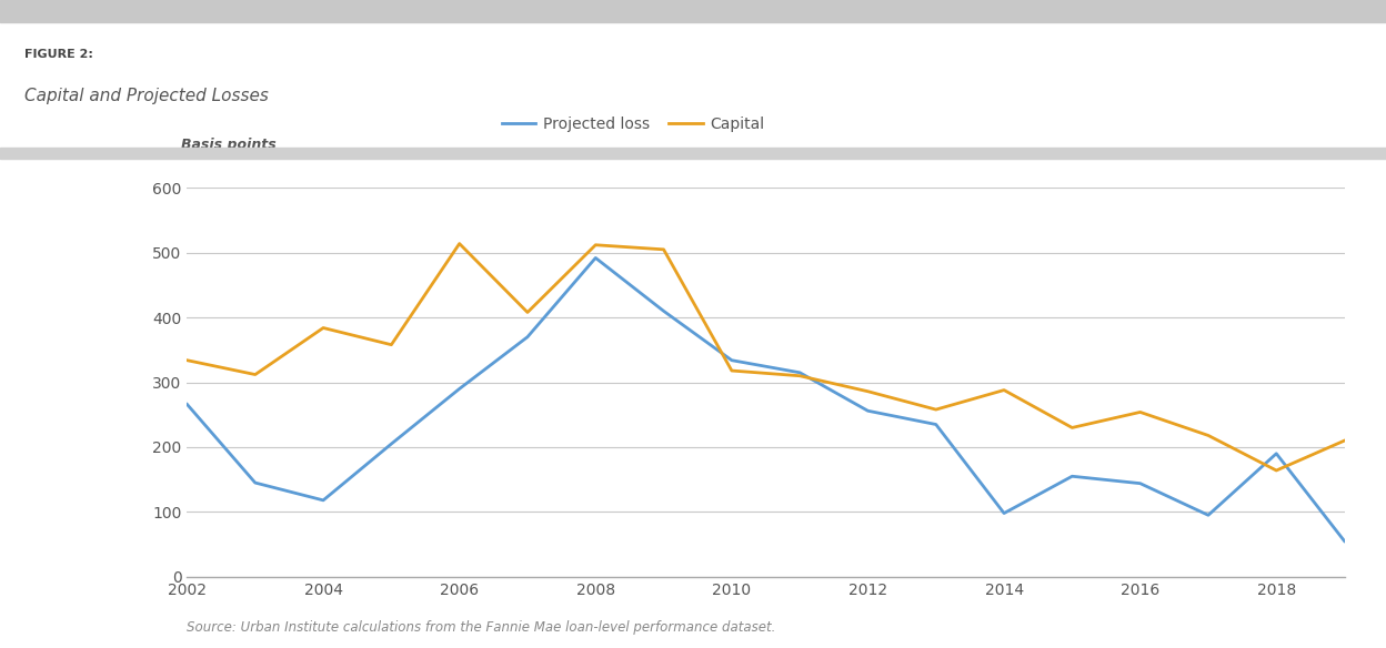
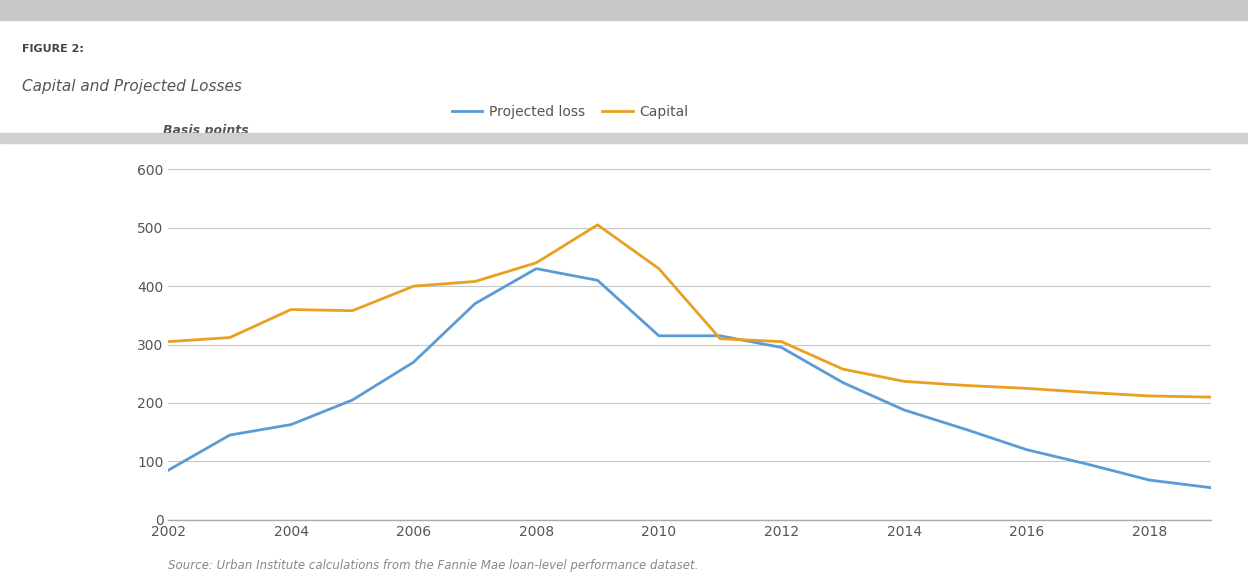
Projected loss/2002: 266 -> 85
Capital/2002: 334 -> 305
Projected loss/2004: 118 -> 163
Capital/2004: 384 -> 360
Projected loss/2006: 290 -> 270
Capital/2006: 514 -> 400
Projected loss/2008: 492 -> 430
Capital/2008: 512 -> 440
Projected loss/2010: 334 -> 315
Capital/2010: 318 -> 430
Projected loss/2012: 256 -> 295
Capital/2012: 286 -> 305
Projected loss/2014: 98 -> 188
Capital/2014: 288 -> 237
Projected loss/2016: 144 -> 120
Capital/2016: 254 -> 225
Projected loss/2018: 190 -> 68
Capital/2018: 164 -> 212
